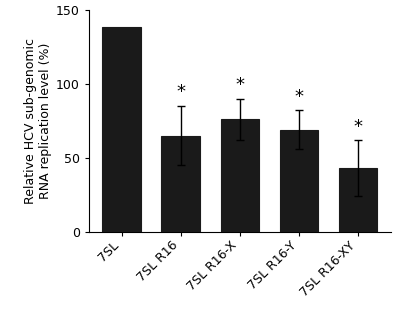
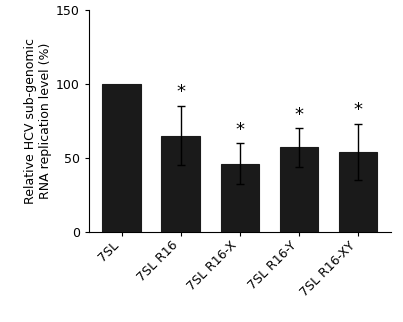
7SL: 138 -> 100
7SL R16-X: 76 -> 46
7SL R16-Y: 69 -> 57
7SL R16-XY: 43 -> 54
